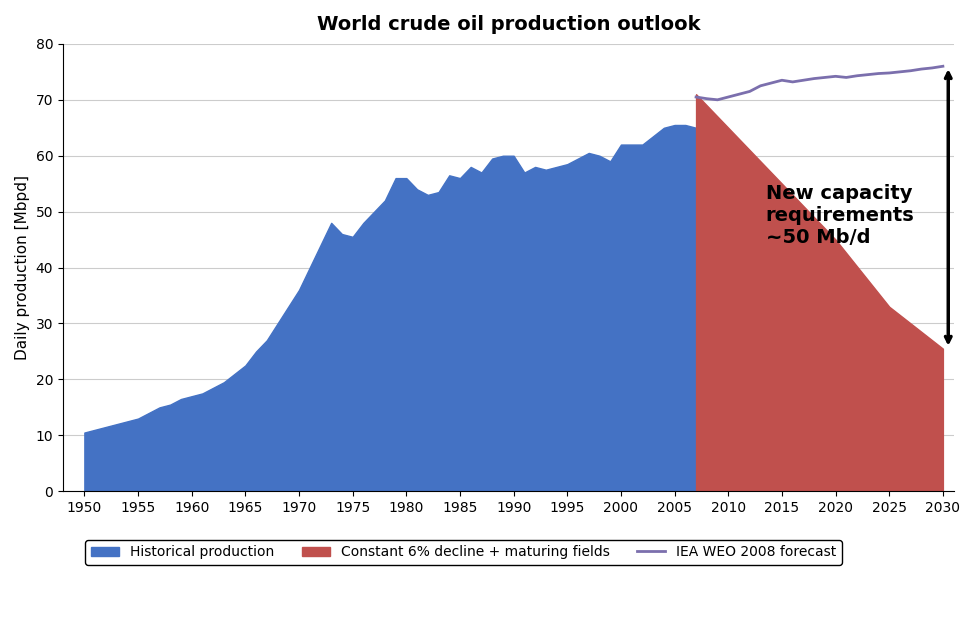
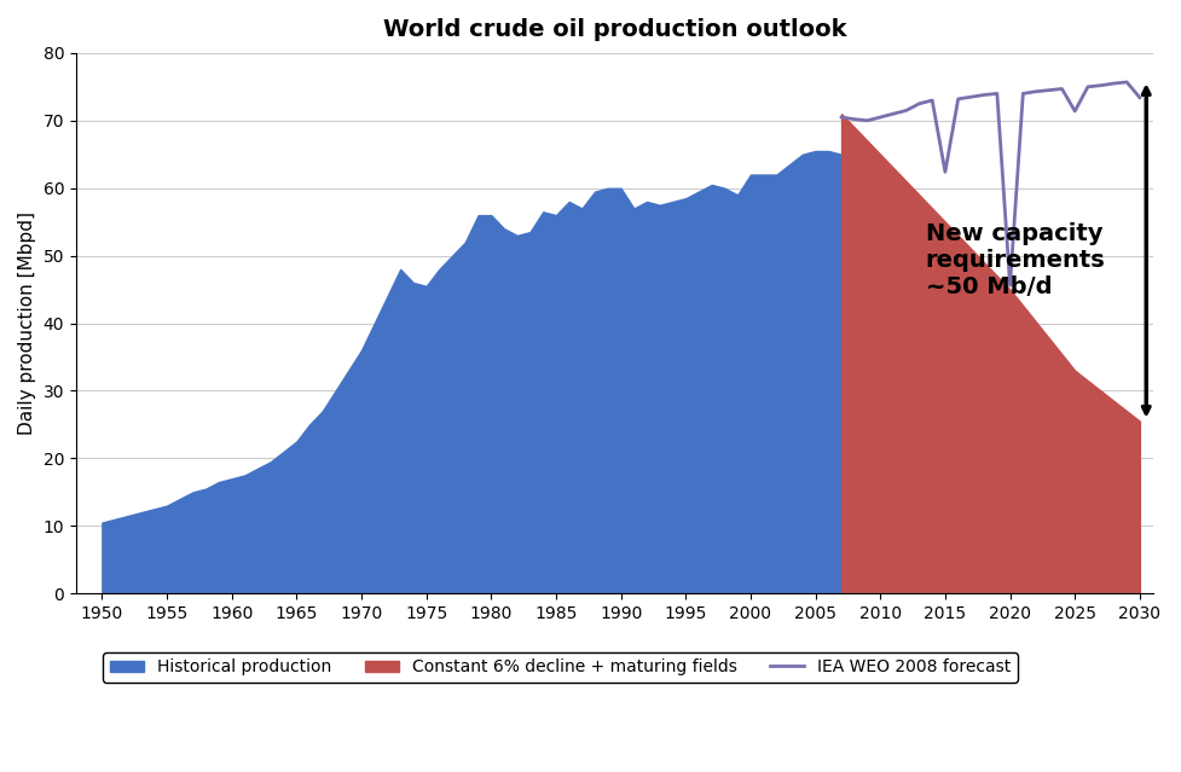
IEA WEO 2008 forecast/2015: 73.5 -> 62.4
IEA WEO 2008 forecast/2020: 74.2 -> 45.6
IEA WEO 2008 forecast/2025: 74.8 -> 71.4
IEA WEO 2008 forecast/2030: 76.0 -> 73.4
